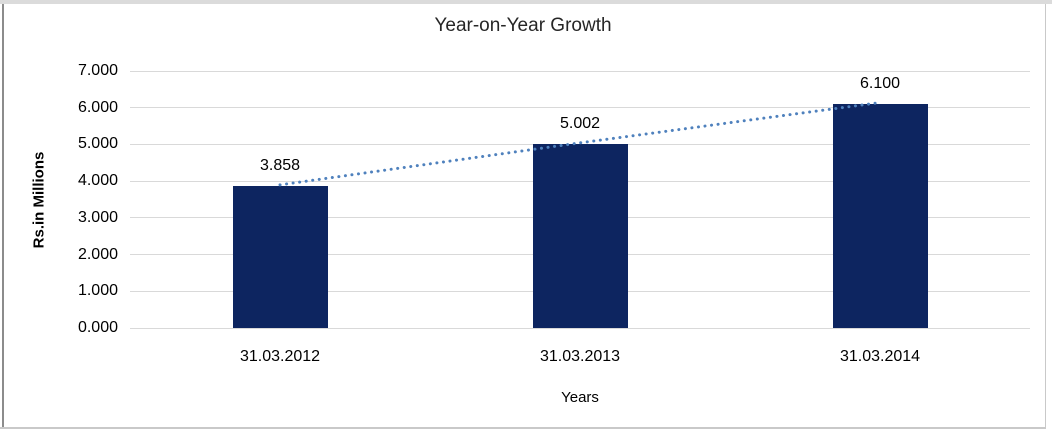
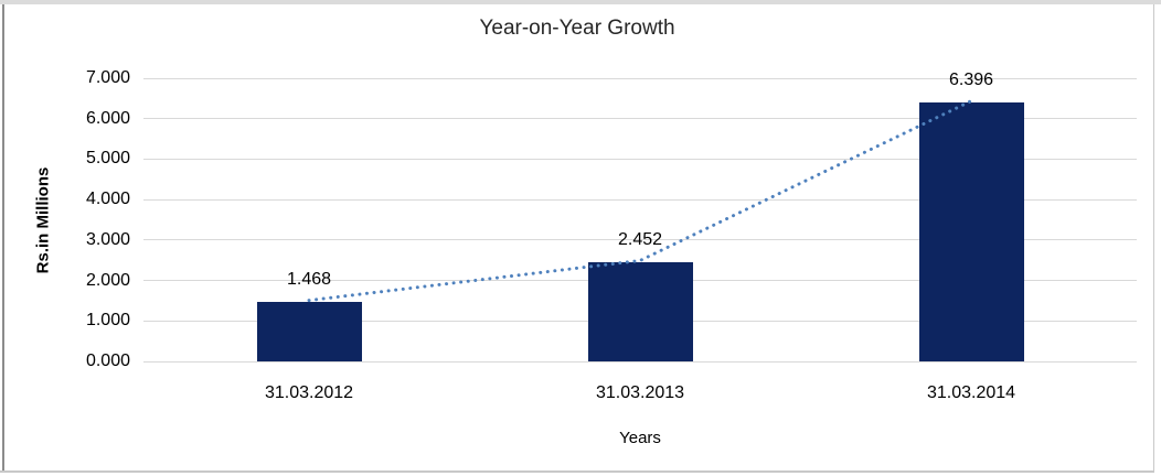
31.03.2012: 3.858 -> 1.468
31.03.2013: 5.002 -> 2.452
31.03.2014: 6.100 -> 6.396
